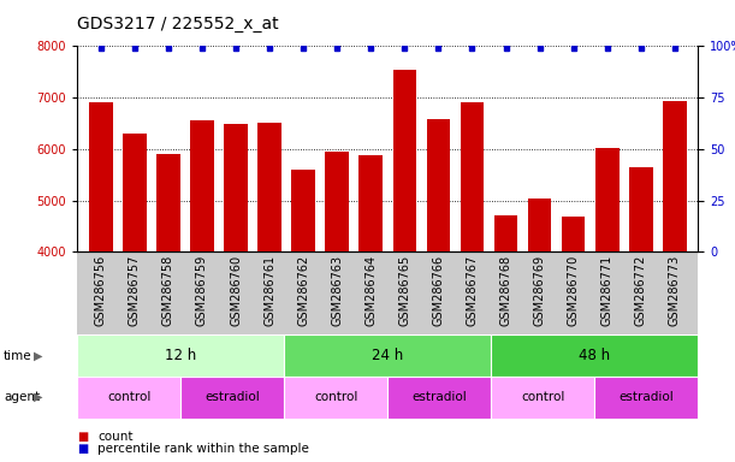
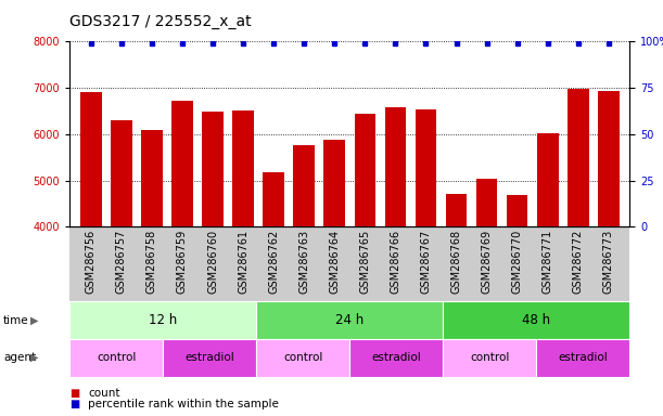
GSM286758: 5900 -> 6100
GSM286759: 6550 -> 6720
GSM286762: 5600 -> 5170
GSM286763: 5950 -> 5760
GSM286765: 7550 -> 6450
GSM286767: 6900 -> 6530
GSM286772: 5650 -> 6980
